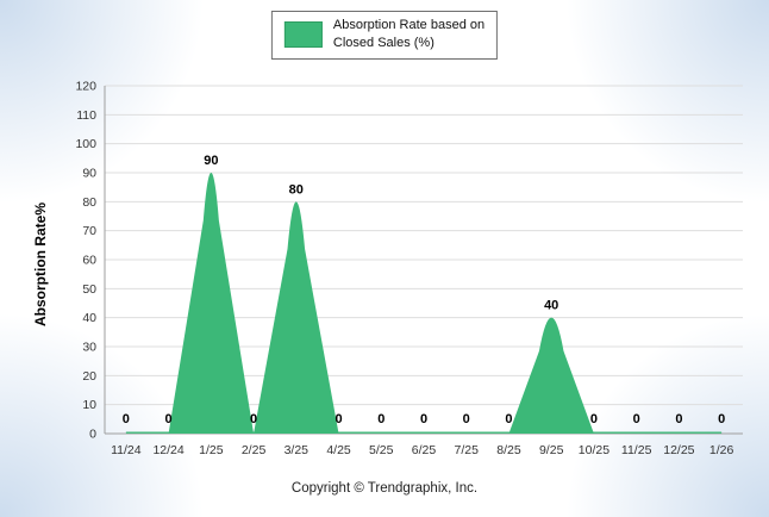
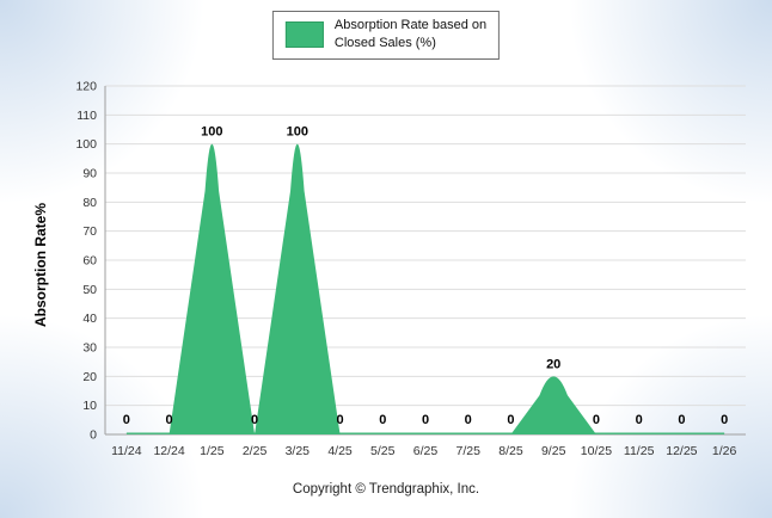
1/25: 90 -> 100
3/25: 80 -> 100
9/25: 40 -> 20
